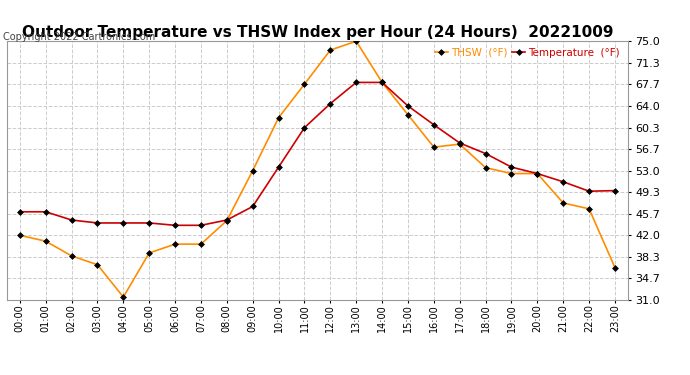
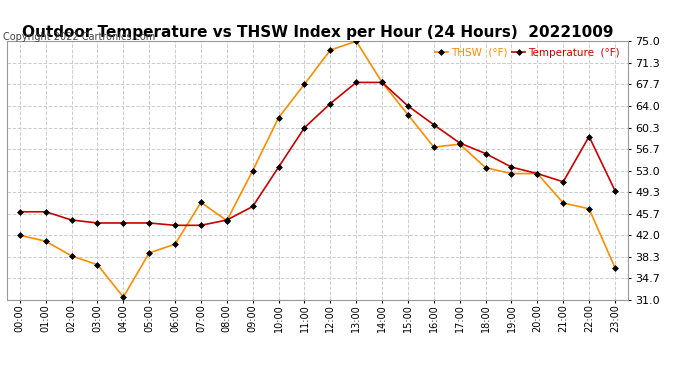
THSW (°F)/07:00: 40.5 -> 47.6
Temperature (°F)/22:00: 49.5 -> 58.8
